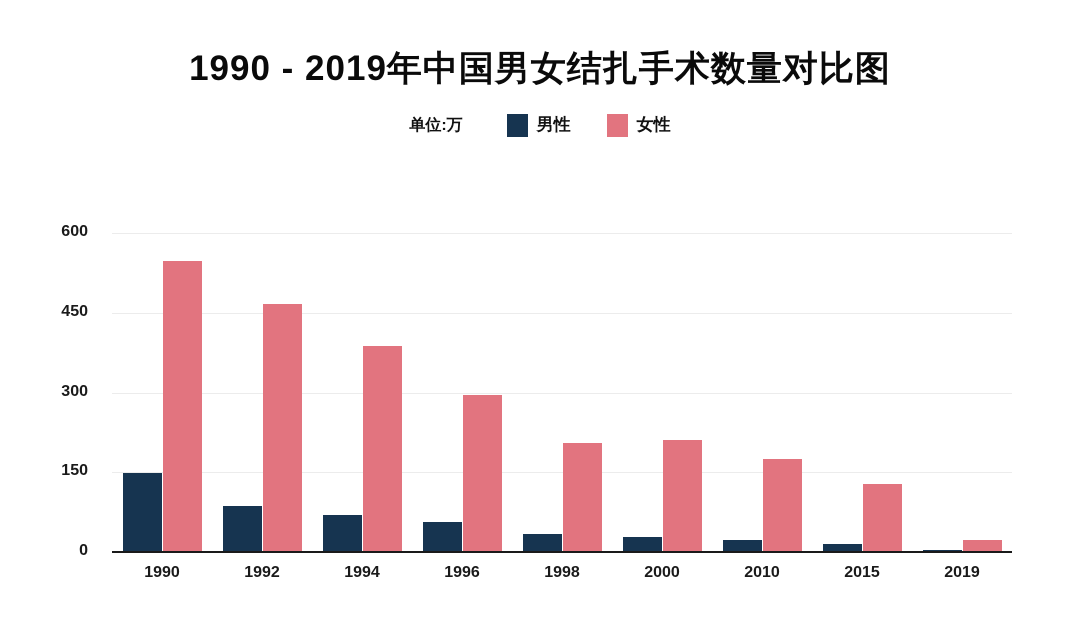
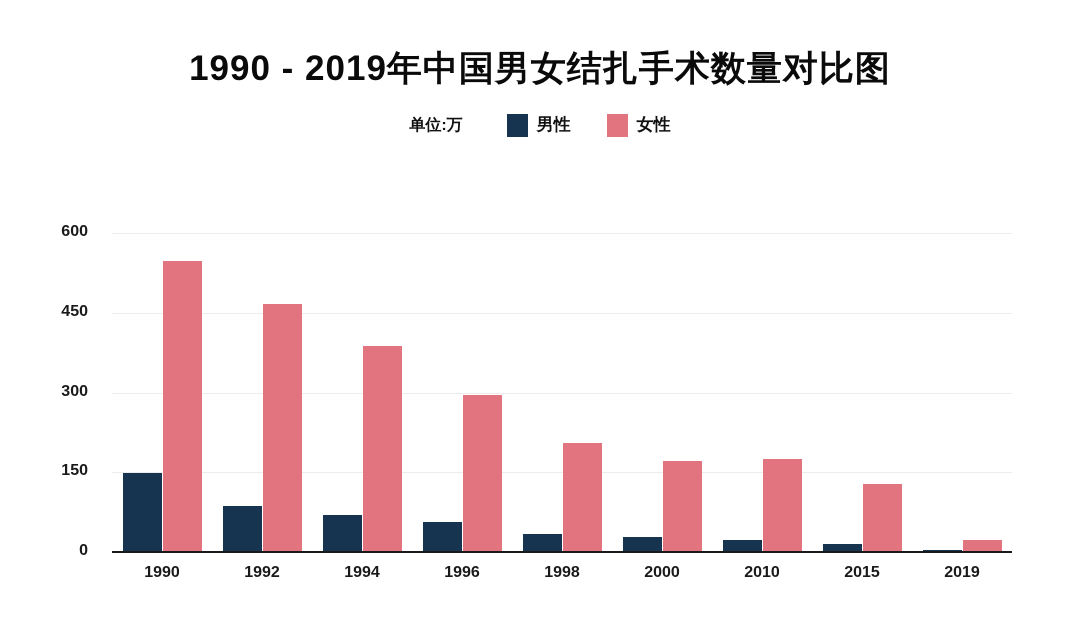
女性/2000: 210 -> 170
